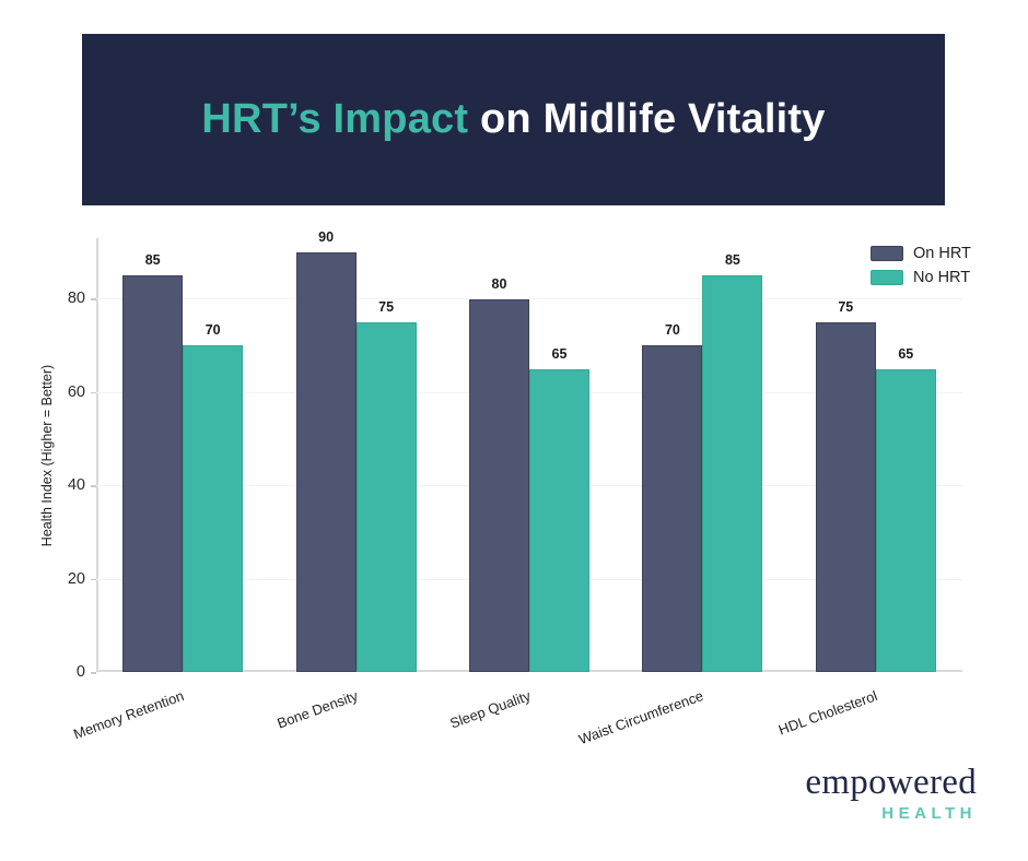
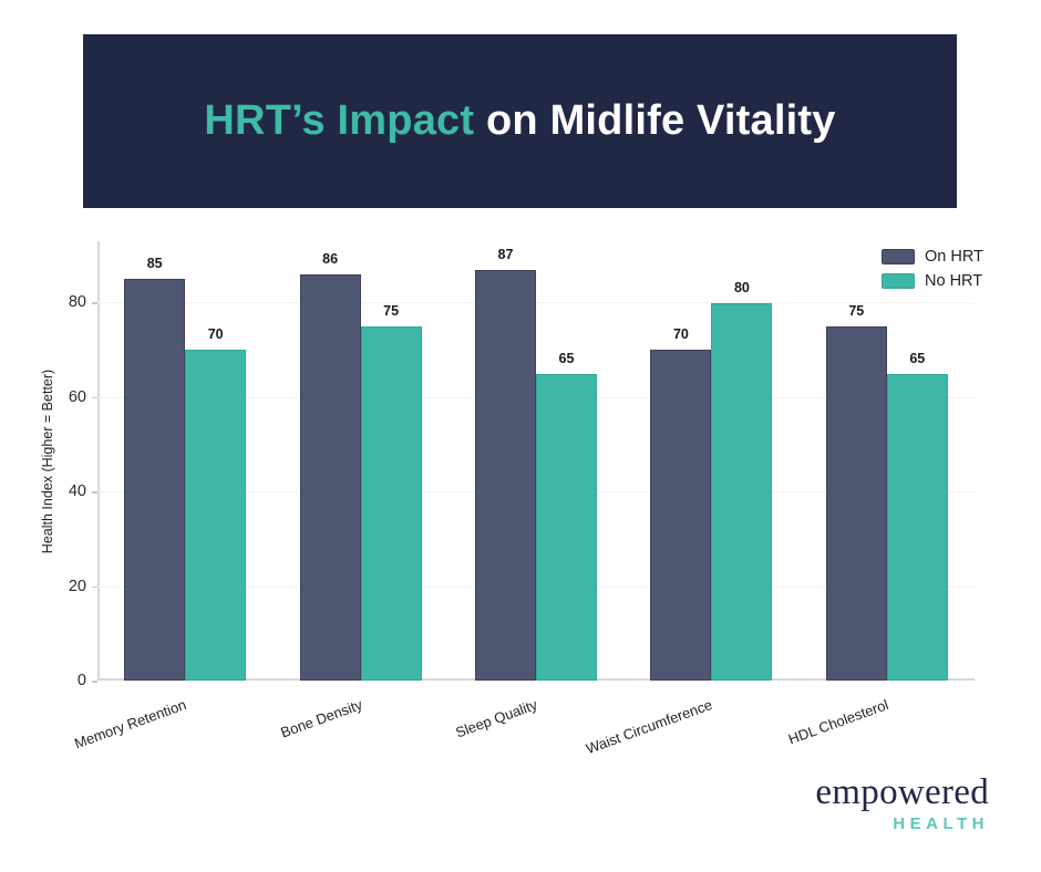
On HRT/Bone Density: 90 -> 86
On HRT/Sleep Quality: 80 -> 87
No HRT/Waist Circumference: 85 -> 80
